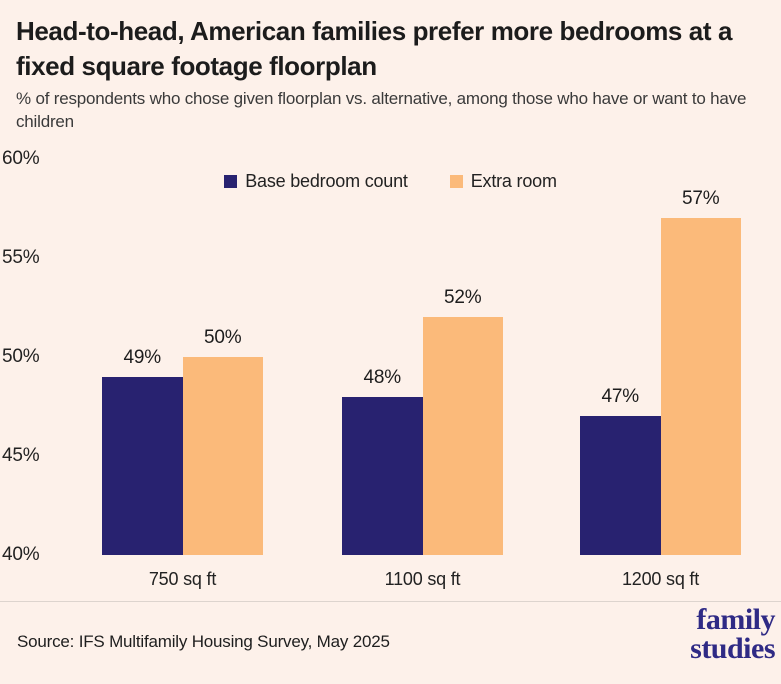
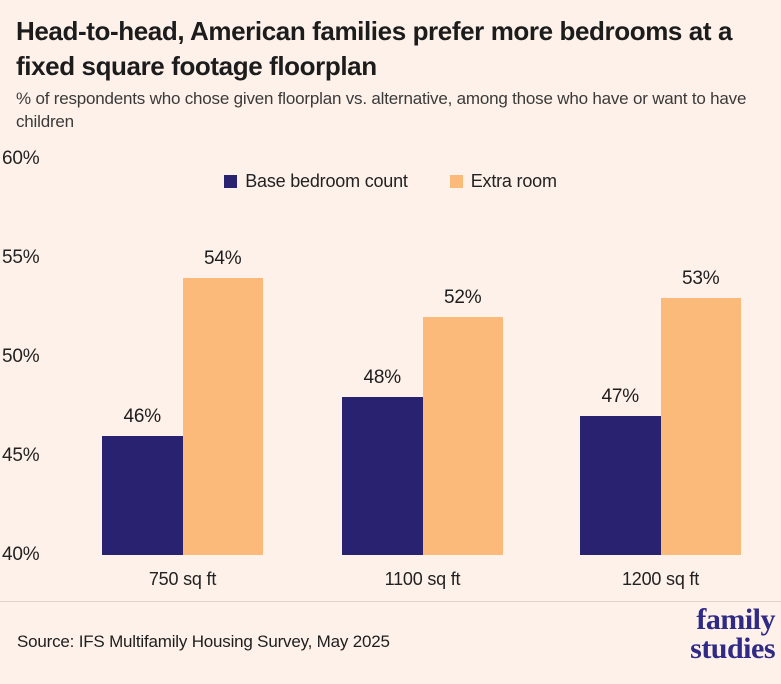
Base bedroom count/750 sq ft: 49% -> 46%
Extra room/750 sq ft: 50% -> 54%
Extra room/1200 sq ft: 57% -> 53%
